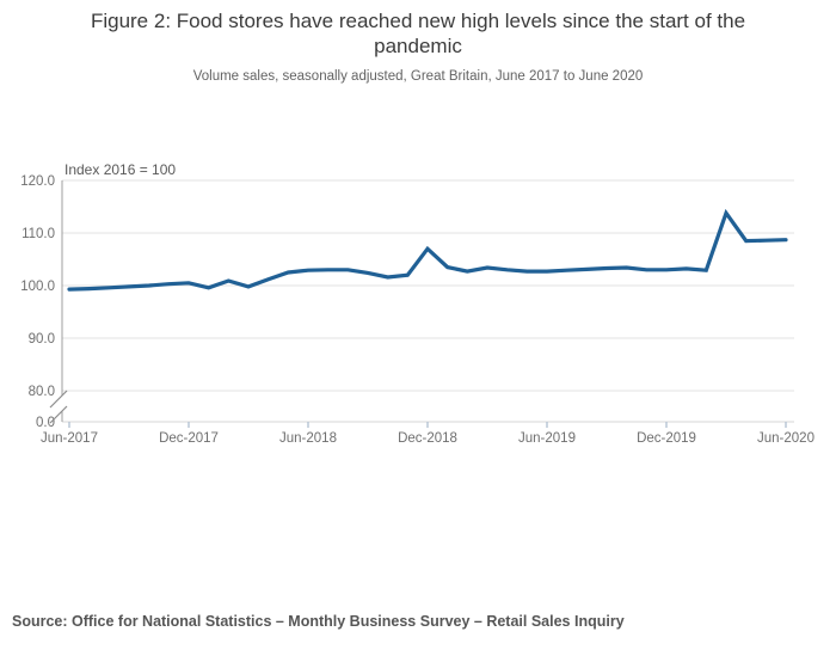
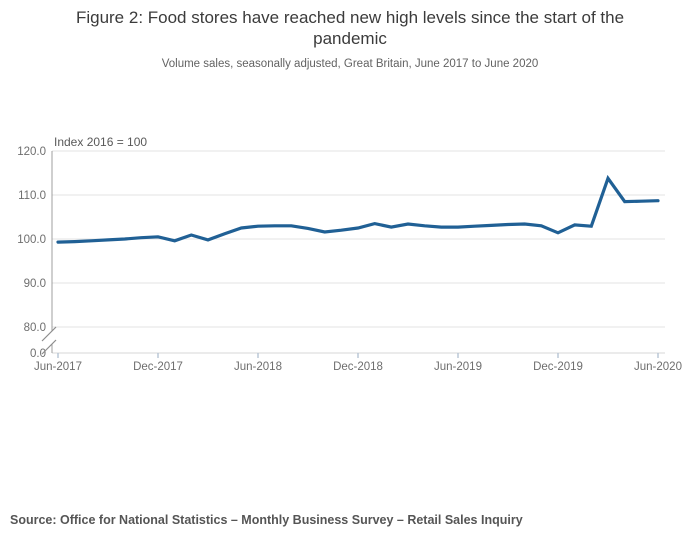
Dec-2018: 107 -> 102
Dec-2019: 103 -> 101
